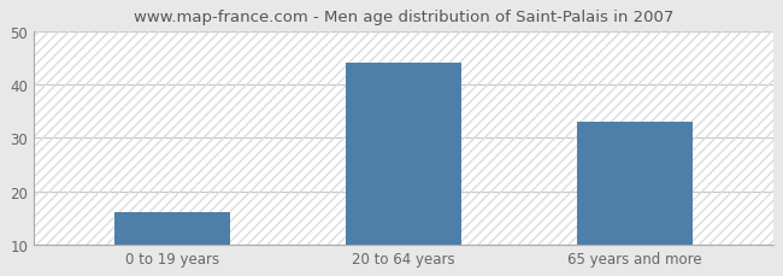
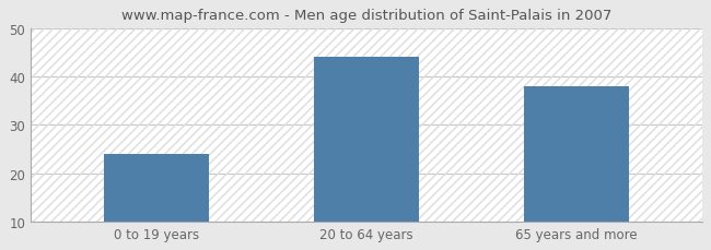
0 to 19 years: 16 -> 24
65 years and more: 33 -> 38
